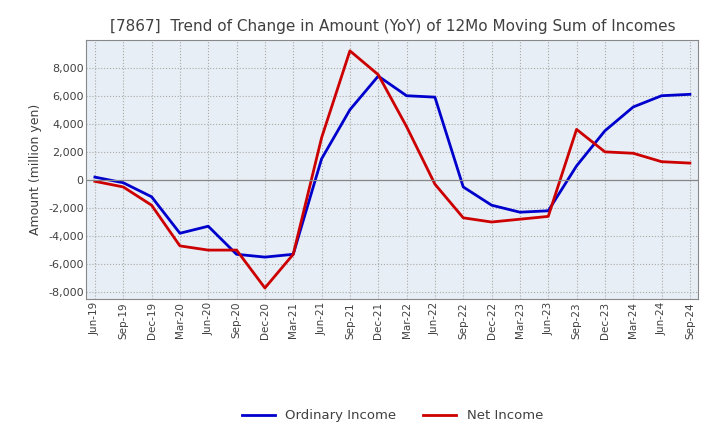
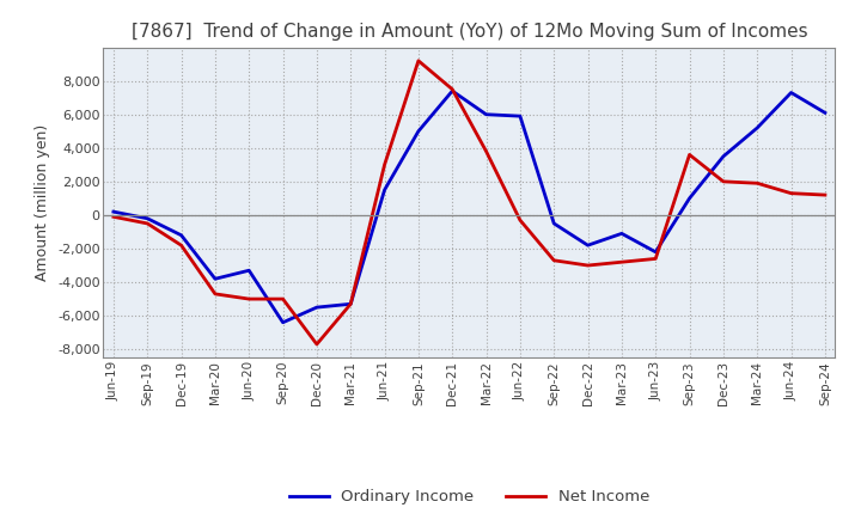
Ordinary Income/Sep-20: -5,300 -> -6,400
Ordinary Income/Mar-23: -2,300 -> -1,100
Ordinary Income/Jun-24: 6,000 -> 7,300
